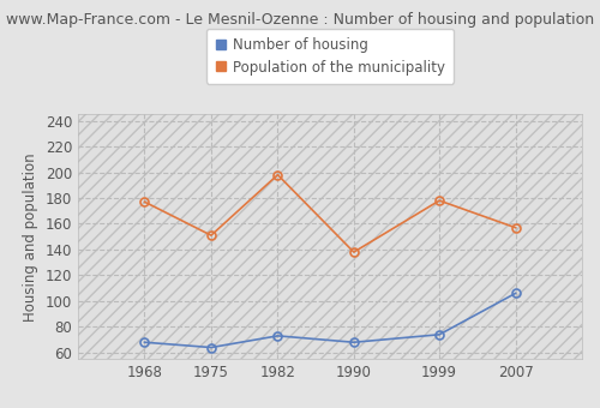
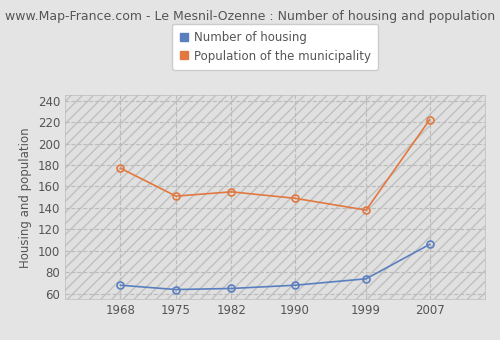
Number of housing/1982: 73 -> 65
Population of the municipality/1982: 198 -> 155
Population of the municipality/1990: 138 -> 149
Population of the municipality/1999: 178 -> 138
Population of the municipality/2007: 157 -> 222
